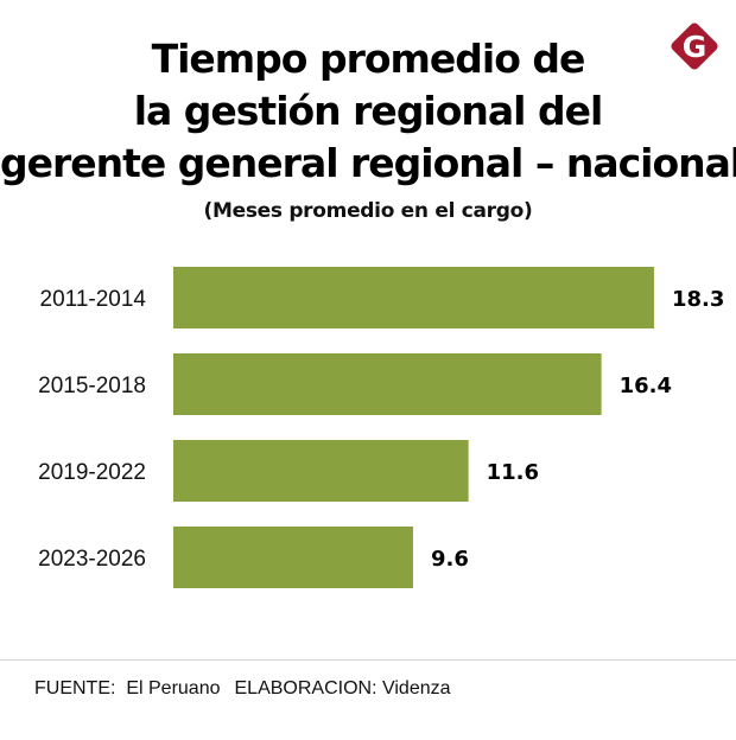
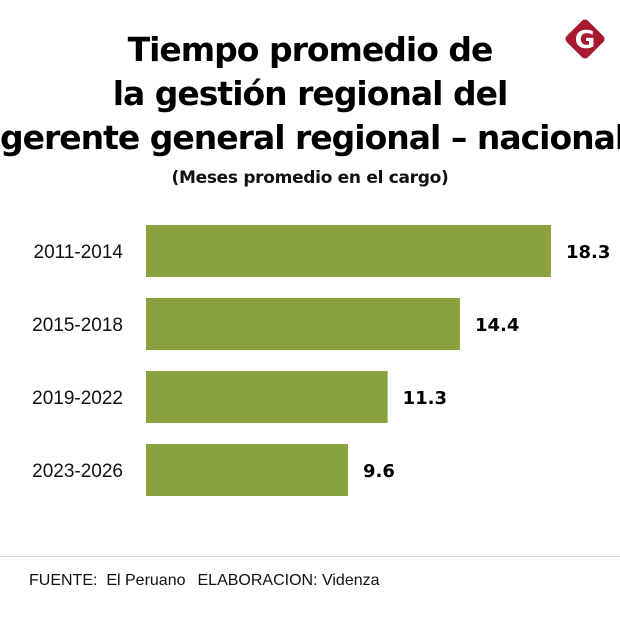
2015-2018: 16.4 -> 14.4
2019-2022: 11.6 -> 11.3
